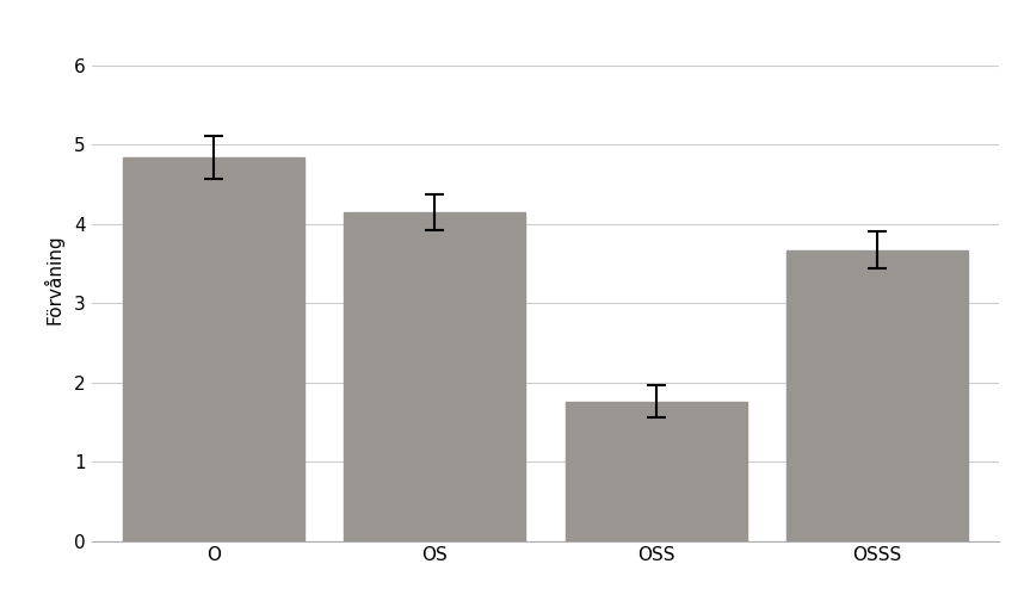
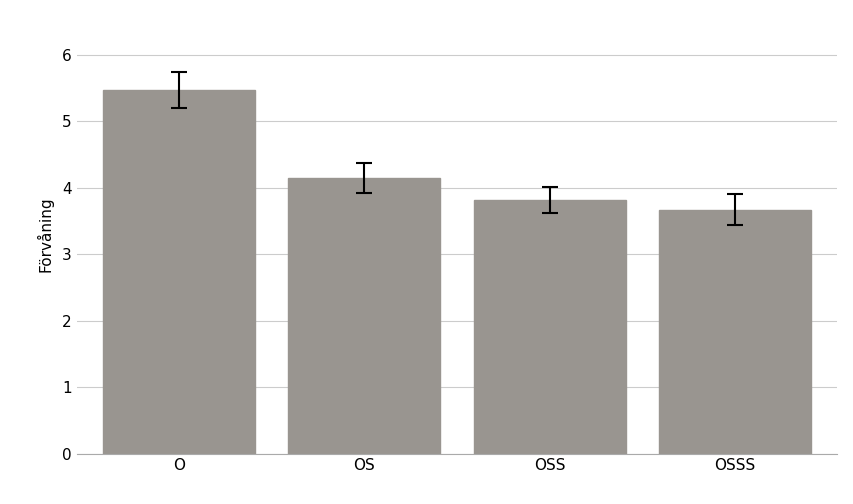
O: 4.84 -> 5.47
OSS: 1.76 -> 3.82
